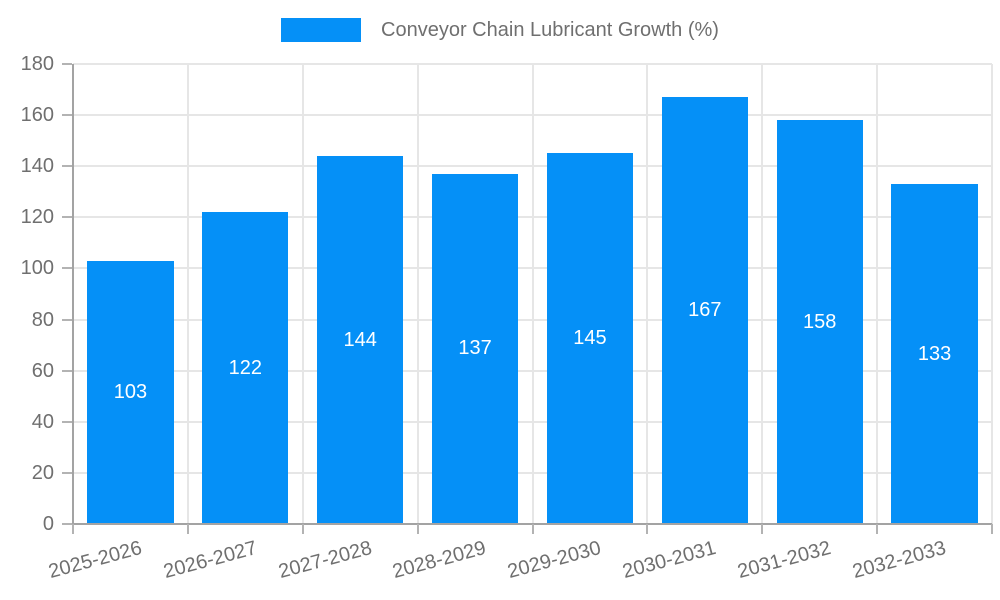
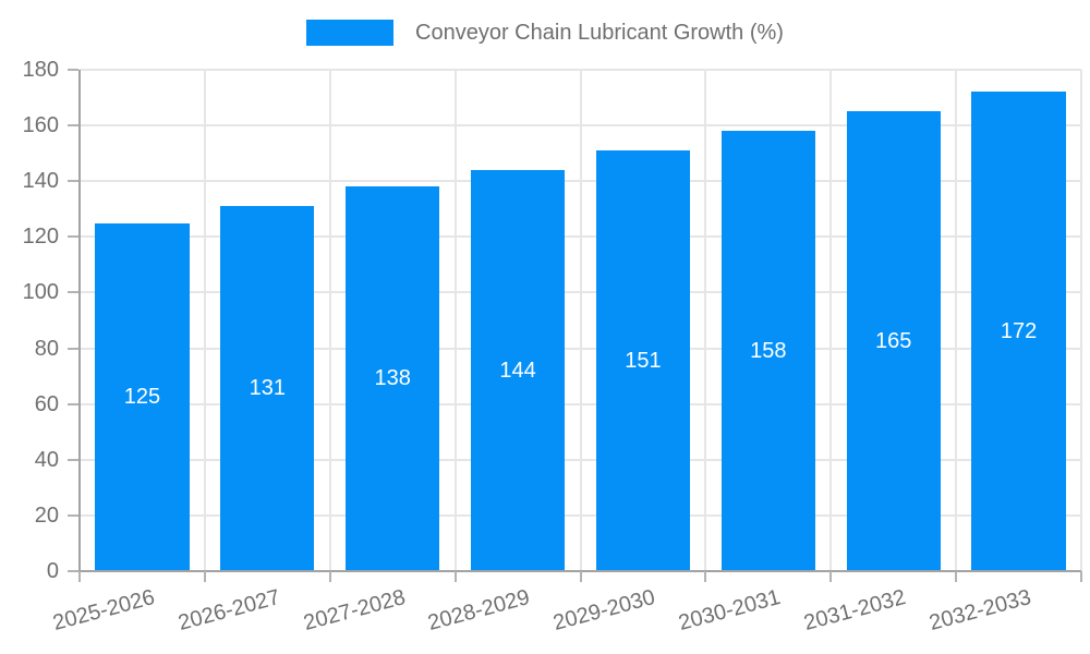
2025-2026: 103 -> 125
2026-2027: 122 -> 131
2027-2028: 144 -> 138
2028-2029: 137 -> 144
2029-2030: 145 -> 151
2030-2031: 167 -> 158
2031-2032: 158 -> 165
2032-2033: 133 -> 172
